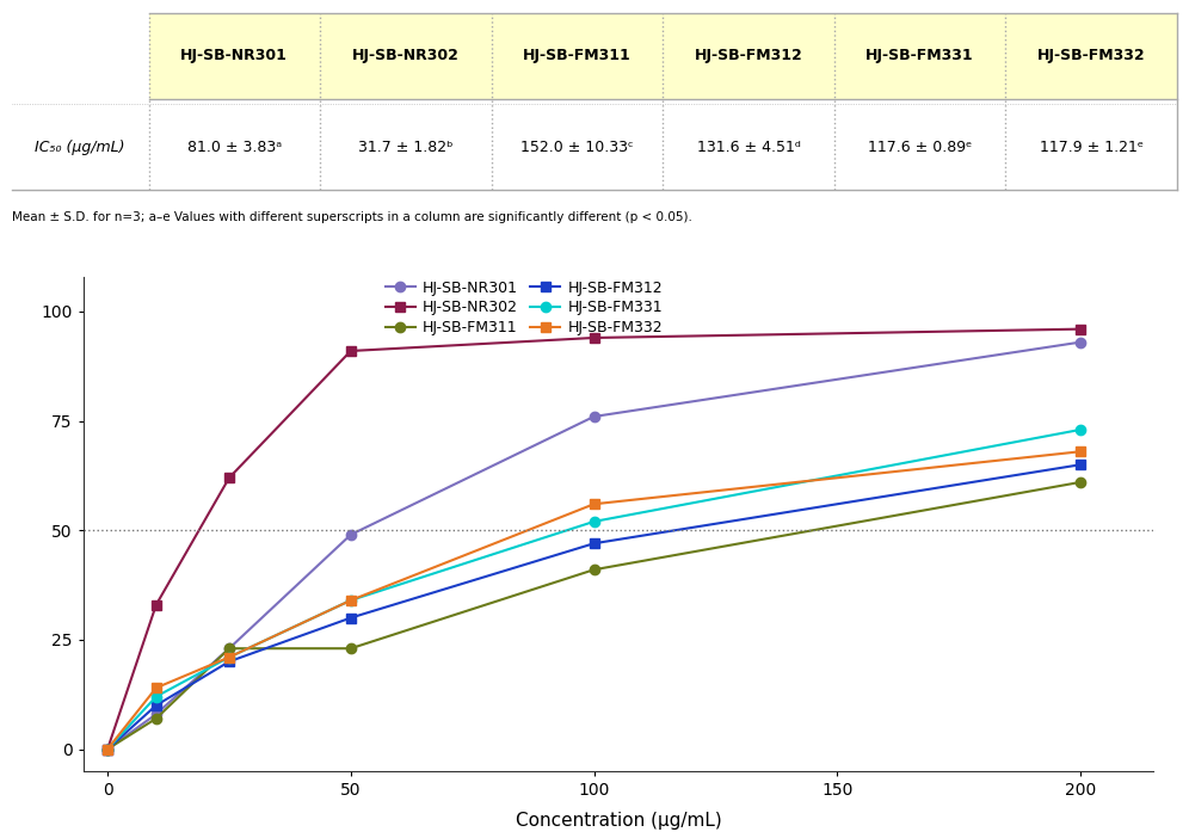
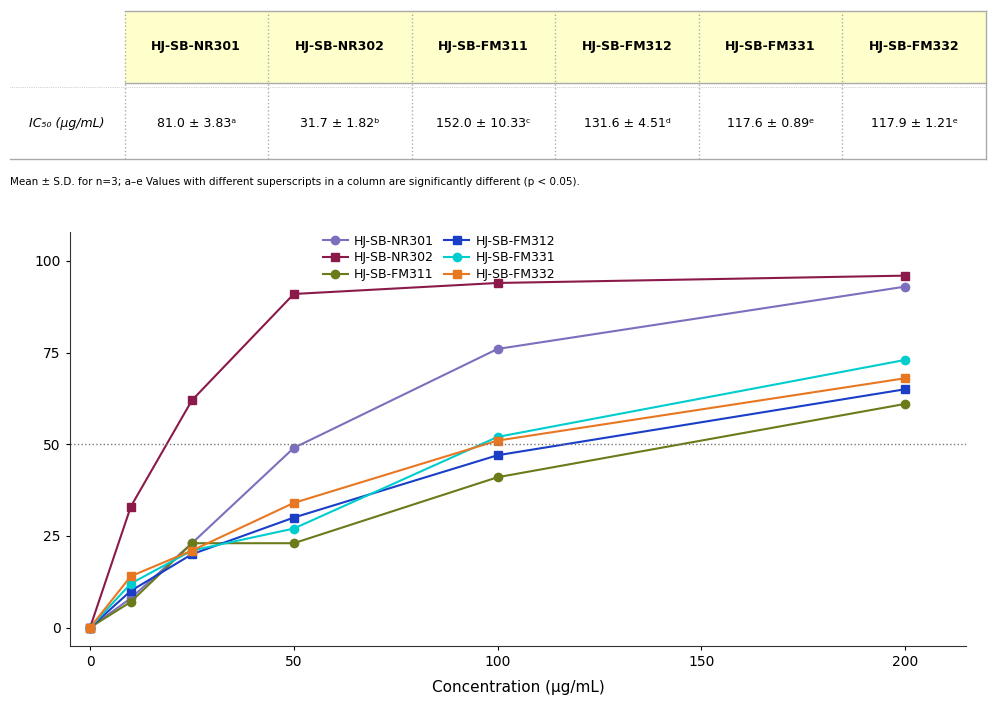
HJ-SB-FM331/50: 34 -> 27
HJ-SB-FM332/100: 56 -> 51
